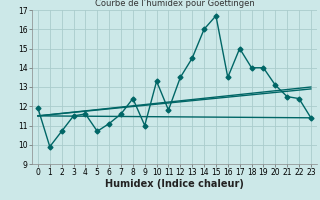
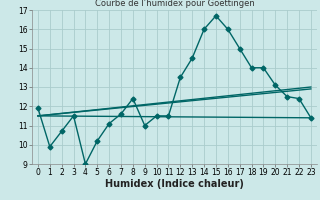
4: 11.6 -> 9.0
5: 10.7 -> 10.2
10: 13.3 -> 11.5
11: 11.8 -> 11.5
16: 13.5 -> 16.0
